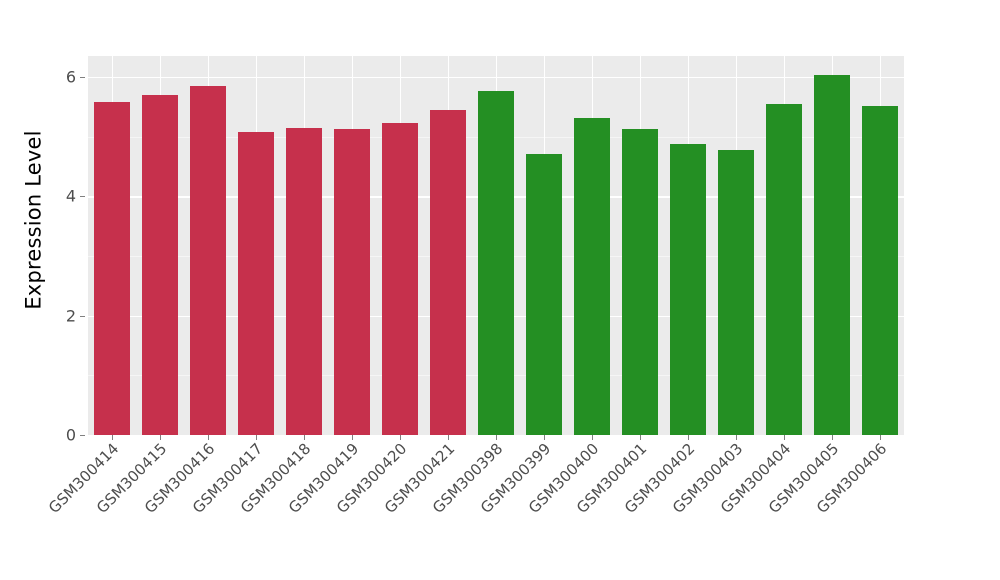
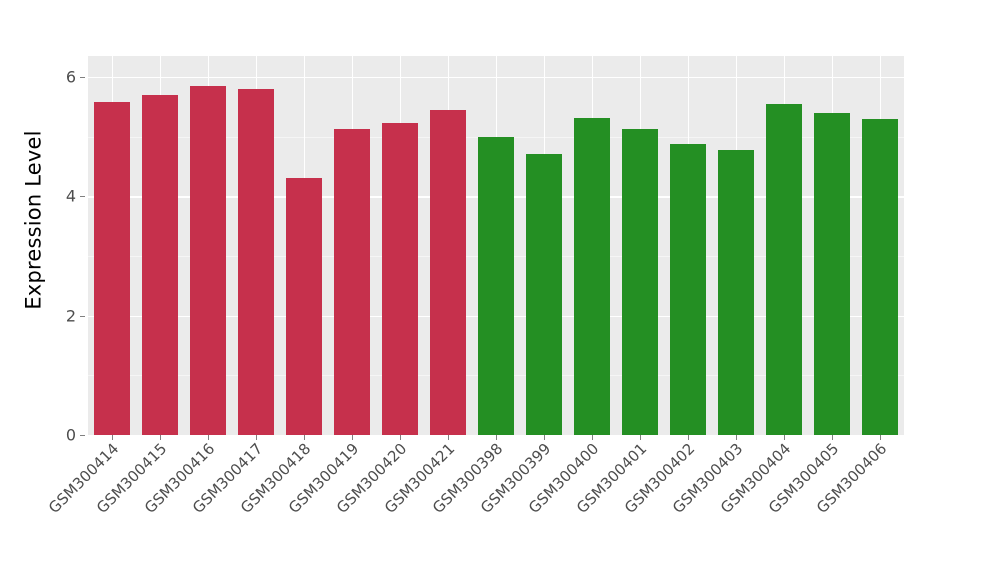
GSM300417: 5.1 -> 5.8
GSM300418: 5.1 -> 4.3
GSM300398: 5.8 -> 5.0
GSM300405: 6.0 -> 5.4
GSM300406: 5.5 -> 5.3
